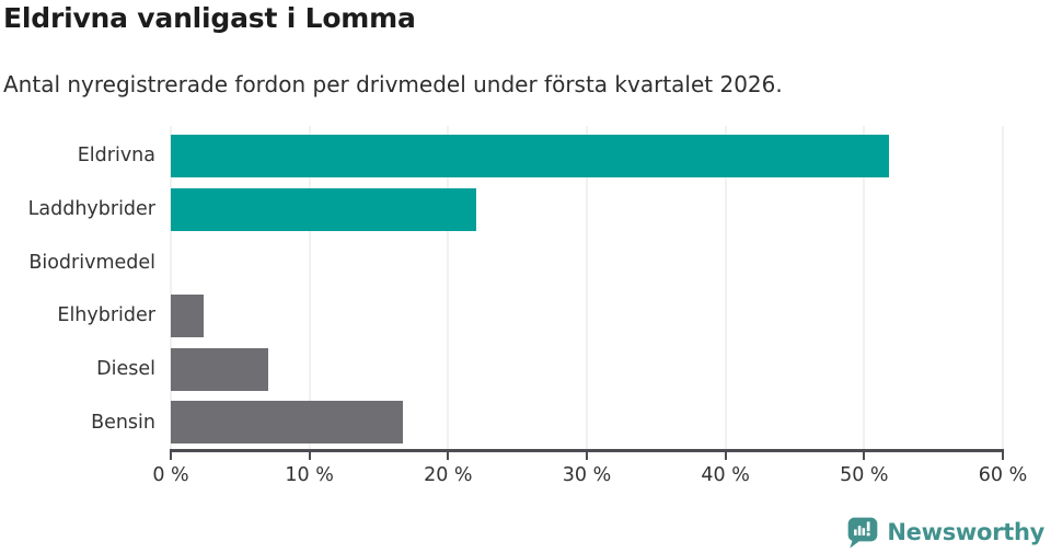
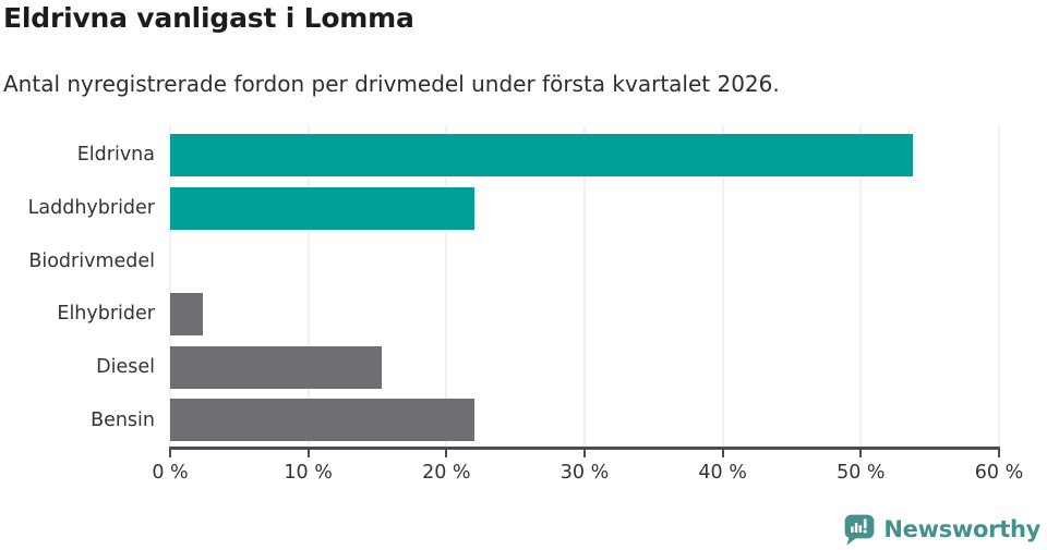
Eldrivna: 51.8% -> 53.8%
Diesel: 7.0% -> 15.3%
Bensin: 16.7% -> 22.0%
